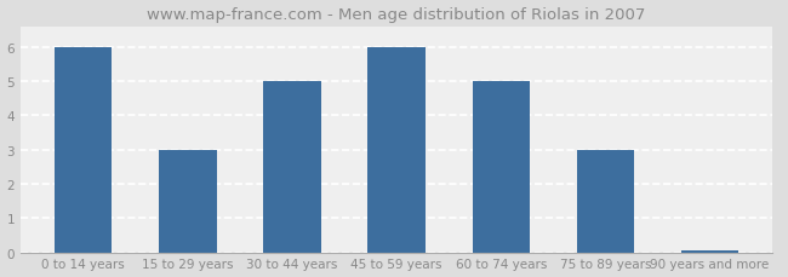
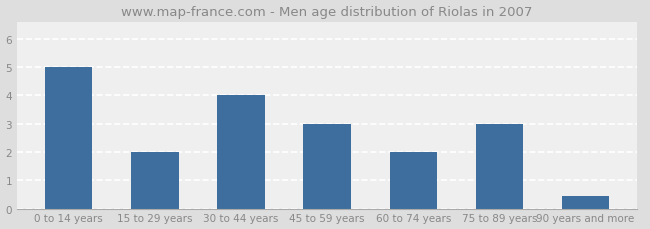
0 to 14 years: 6.00 -> 5.00
15 to 29 years: 3.00 -> 2.00
30 to 44 years: 5.00 -> 4.00
45 to 59 years: 6.00 -> 3.00
60 to 74 years: 5.00 -> 2.00
90 years and more: 0.07 -> 0.45
